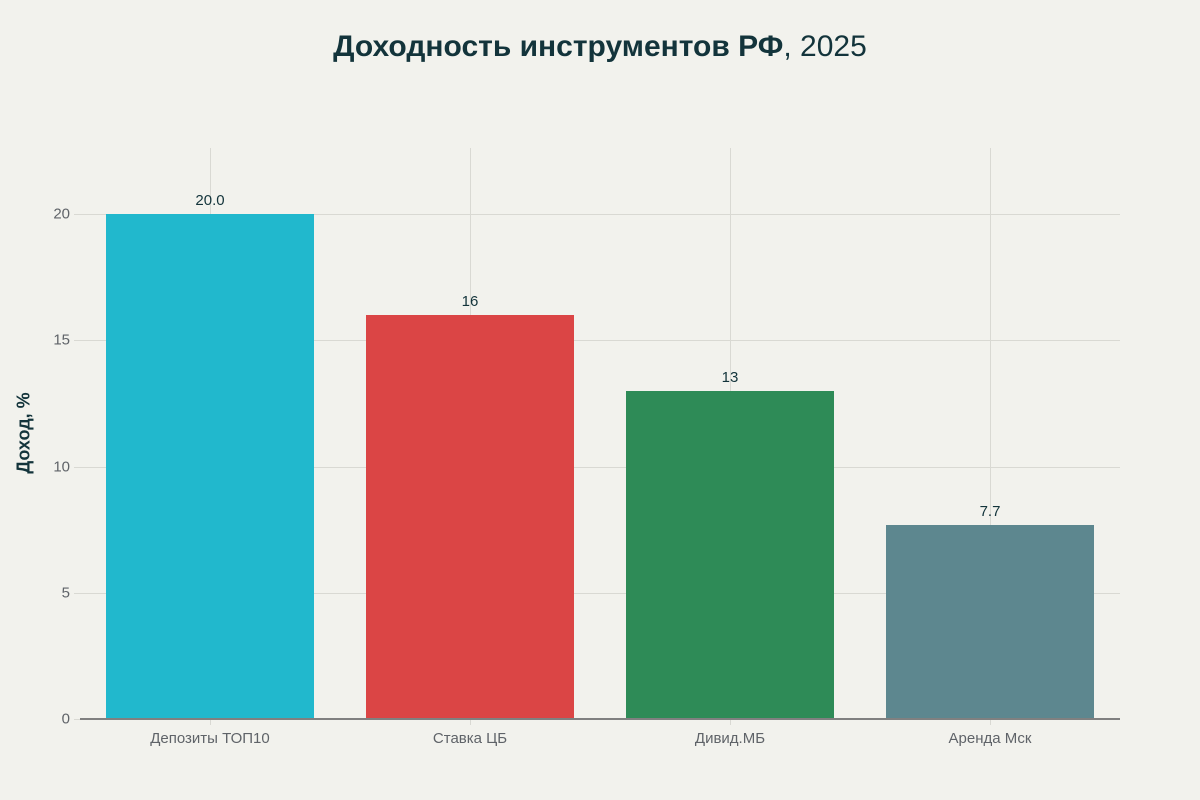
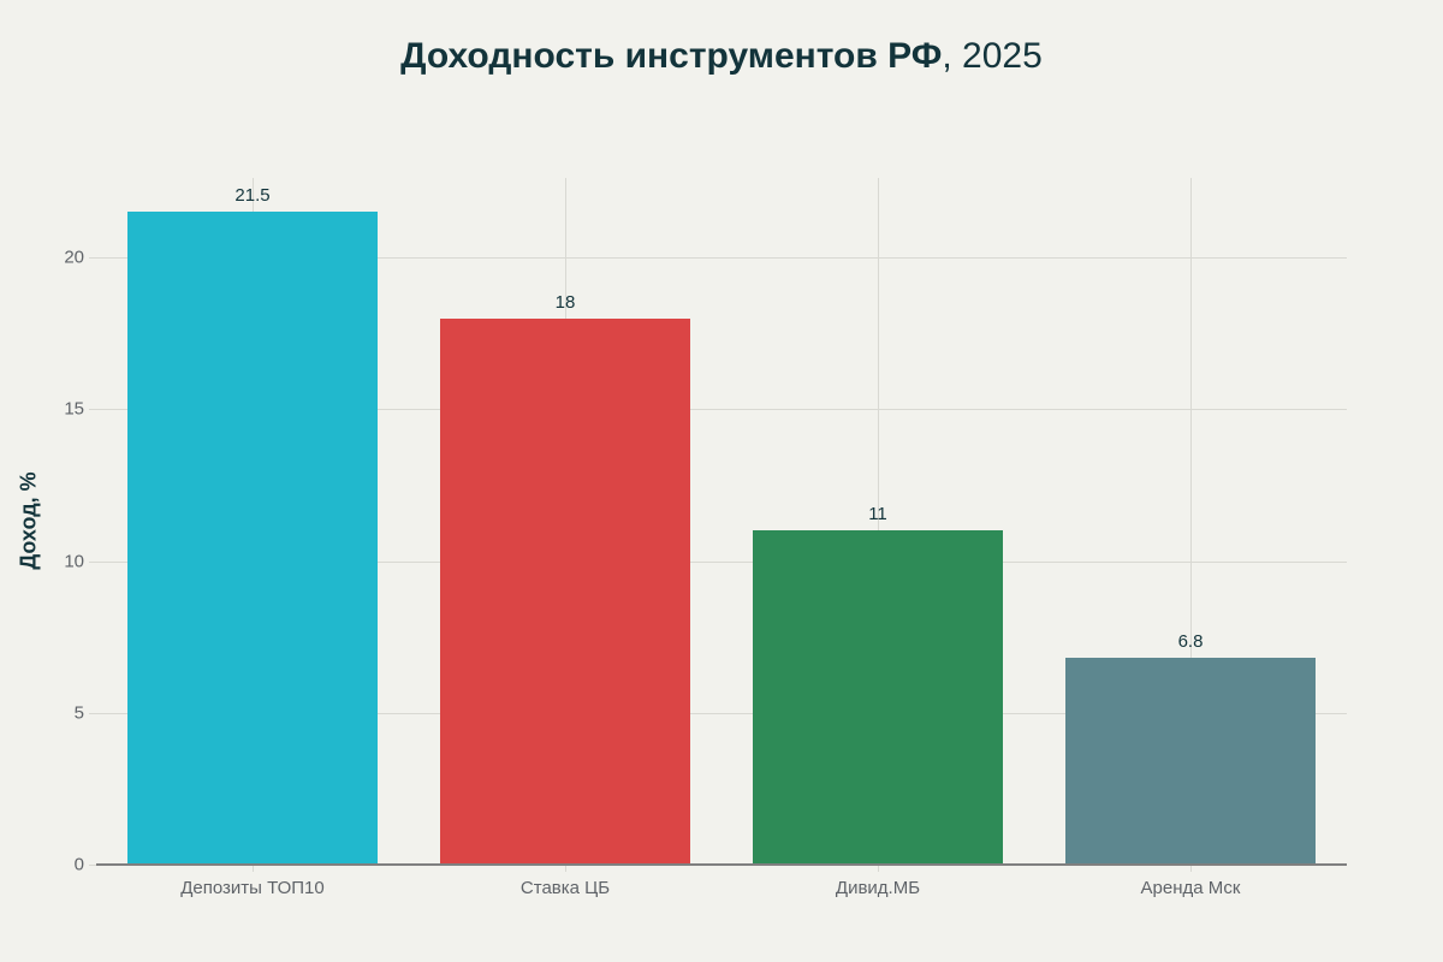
Депозиты ТОП10: 20.0 -> 21.5
Ставка ЦБ: 16 -> 18
Дивид.МБ: 13 -> 11
Аренда Мск: 7.7 -> 6.8
